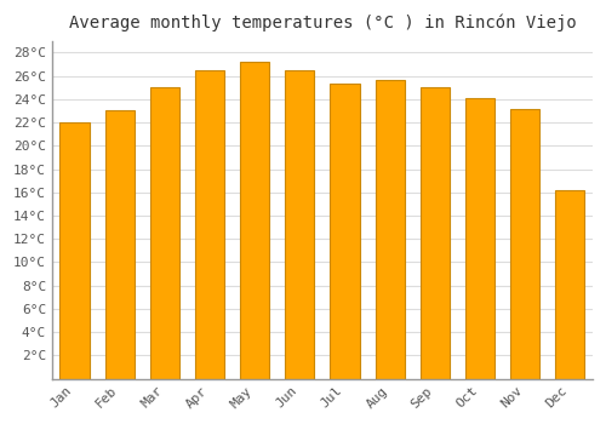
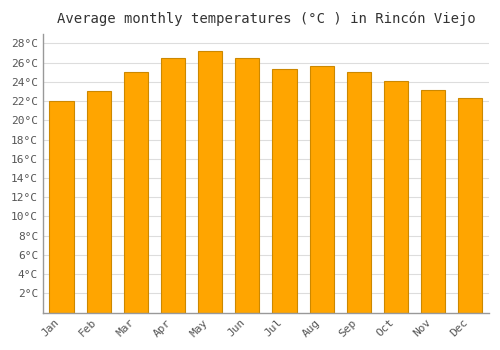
Dec: 16.2°C -> 22.3°C
